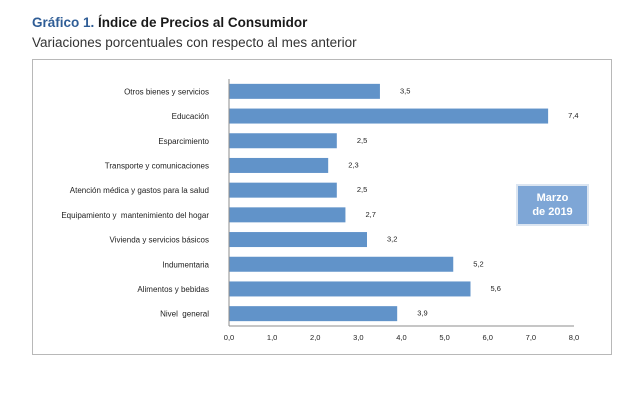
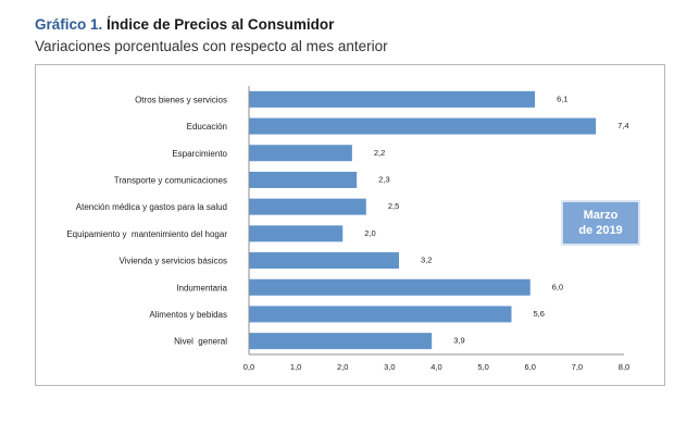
Otros bienes y servicios: 3,5 -> 6,1
Esparcimiento: 2,5 -> 2,2
Equipamiento y mantenimiento del hogar: 2,7 -> 2,0
Indumentaria: 5,2 -> 6,0
